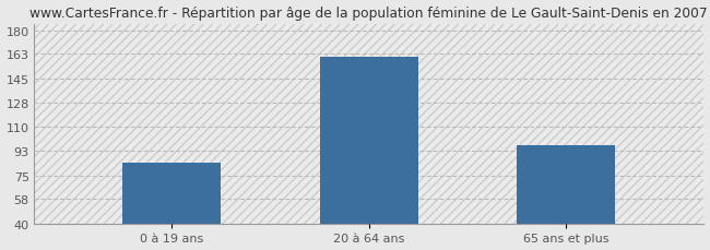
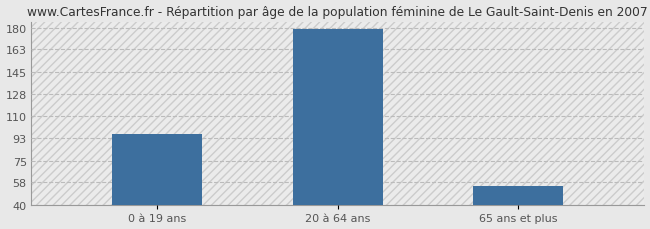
0 à 19 ans: 84 -> 96
20 à 64 ans: 161 -> 179
65 ans et plus: 97 -> 55
